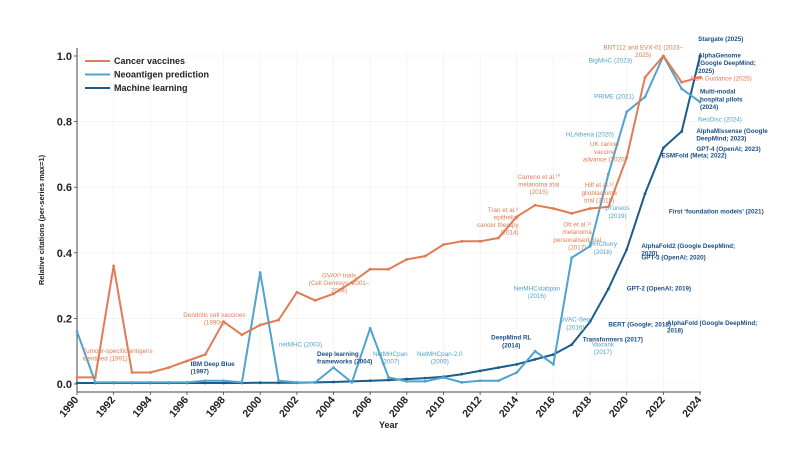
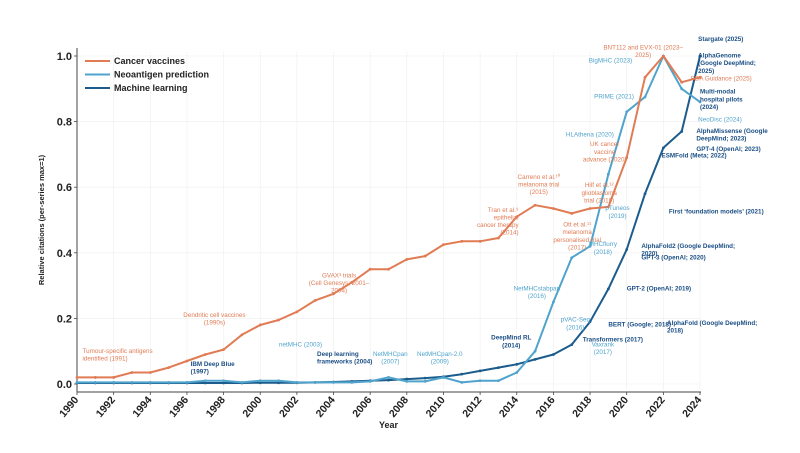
Neoantigen prediction/1990: 0.16 -> 0.01
Cancer vaccines/1992: 0.36 -> 0.02
Cancer vaccines/1998: 0.19 -> 0.10
Neoantigen prediction/2000: 0.34 -> 0.01
Cancer vaccines/2002: 0.28 -> 0.22
Neoantigen prediction/2004: 0.05 -> 0.01
Neoantigen prediction/2006: 0.17 -> 0.01
Neoantigen prediction/2016: 0.06 -> 0.25
